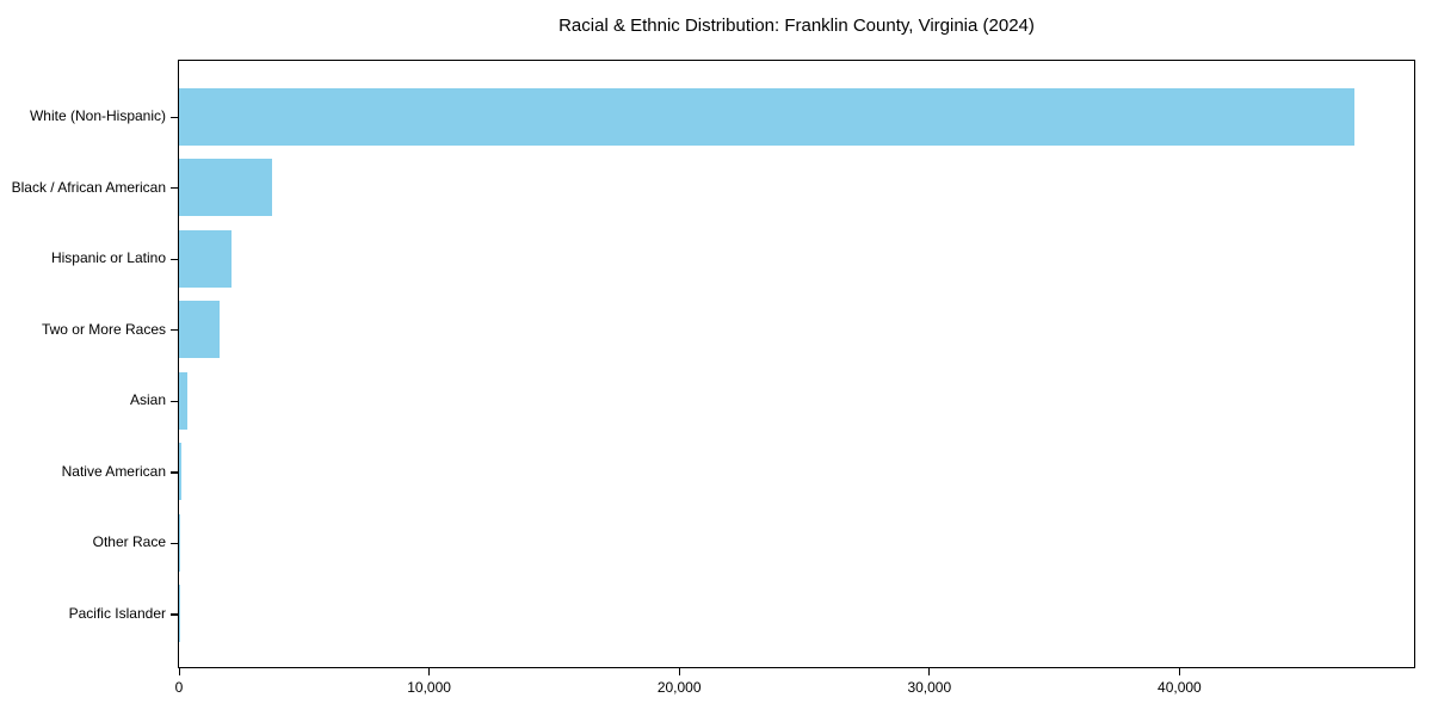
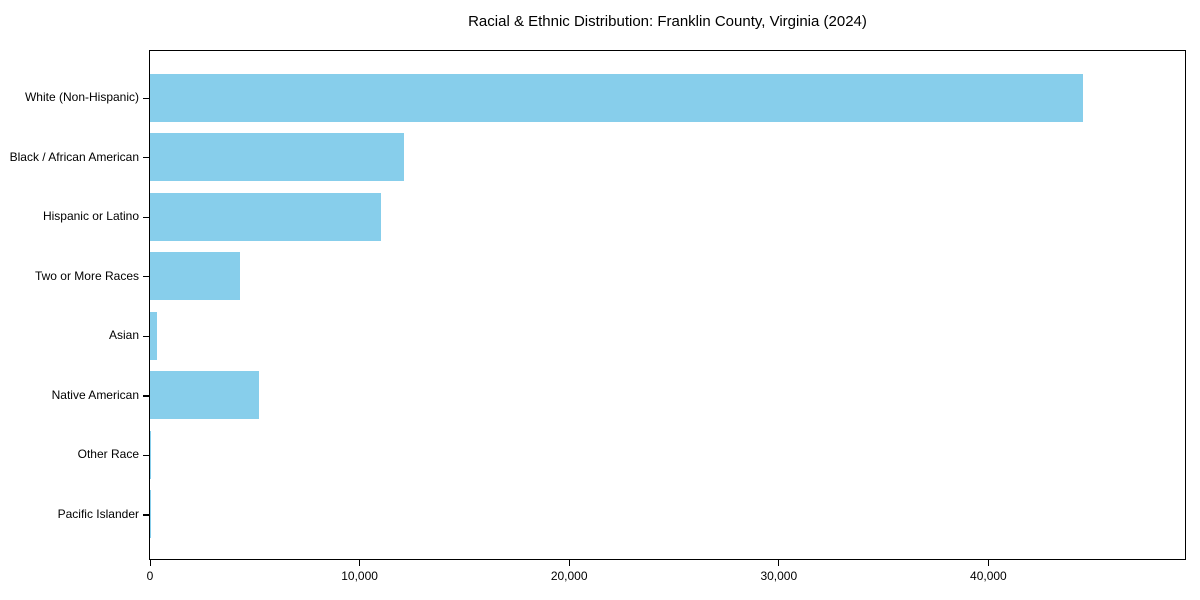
White (Non-Hispanic): 47000 -> 44500
Black / African American: 3700 -> 12100
Hispanic or Latino: 2100 -> 11000
Two or More Races: 1600 -> 4300
Native American: 100 -> 5200
